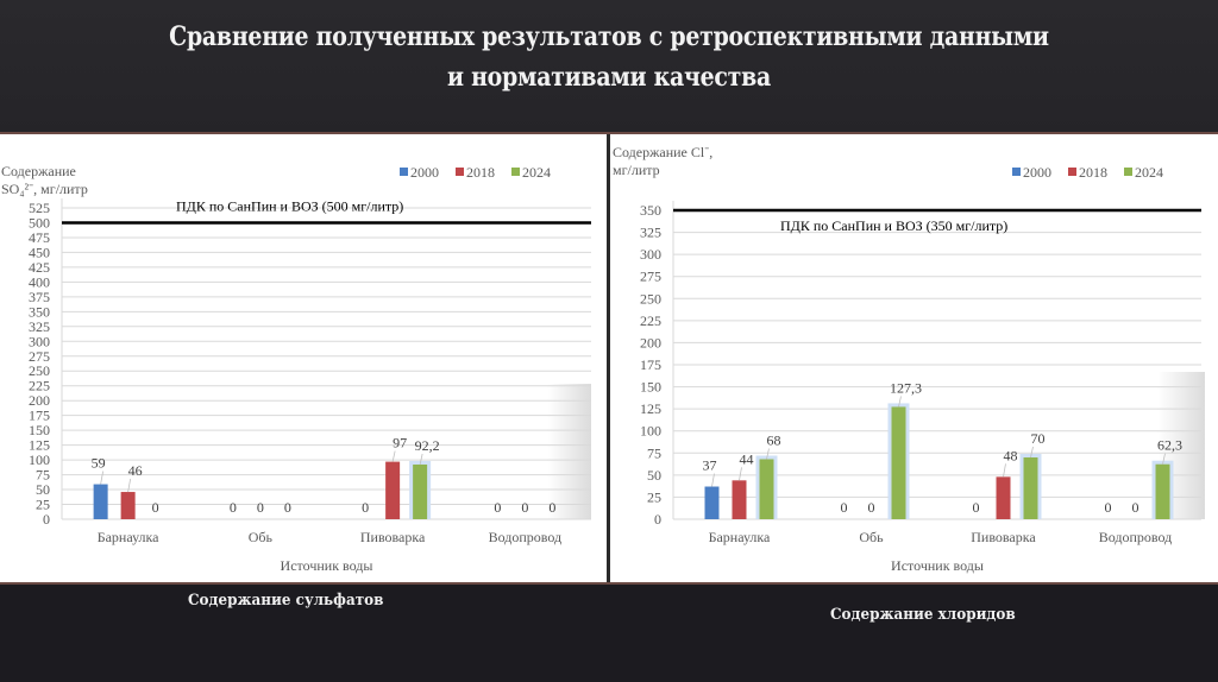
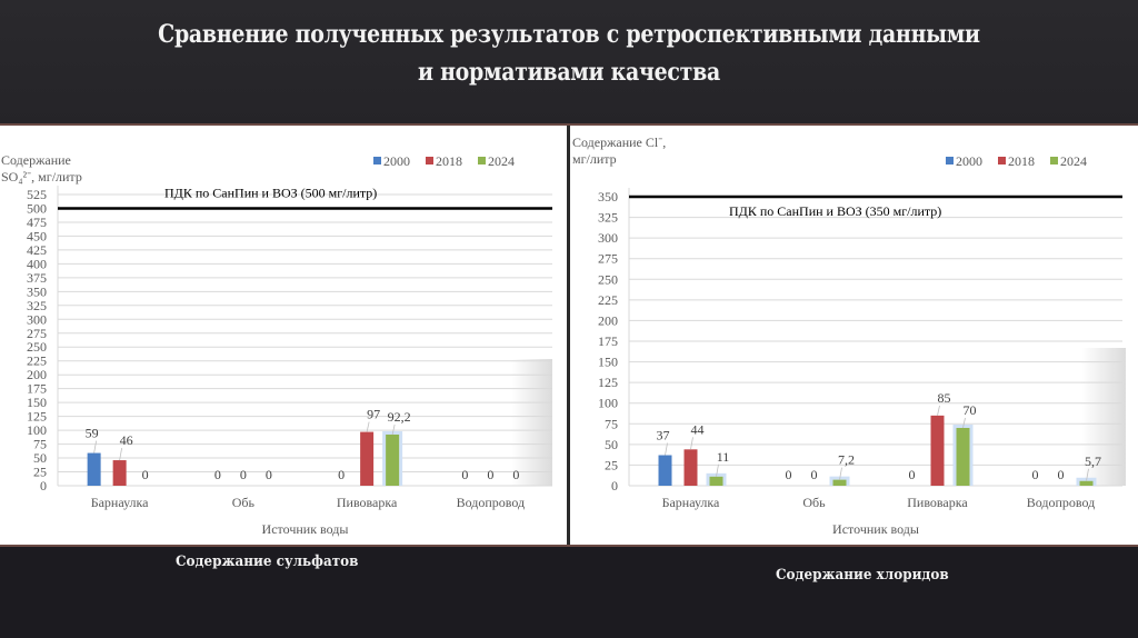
Содержание хлоридов/2024/Барнаулка: 68 -> 11
Содержание хлоридов/2024/Обь: 127,3 -> 7,2
Содержание хлоридов/2018/Пивоварка: 48 -> 85
Содержание хлоридов/2024/Водопровод: 62,3 -> 5,7
